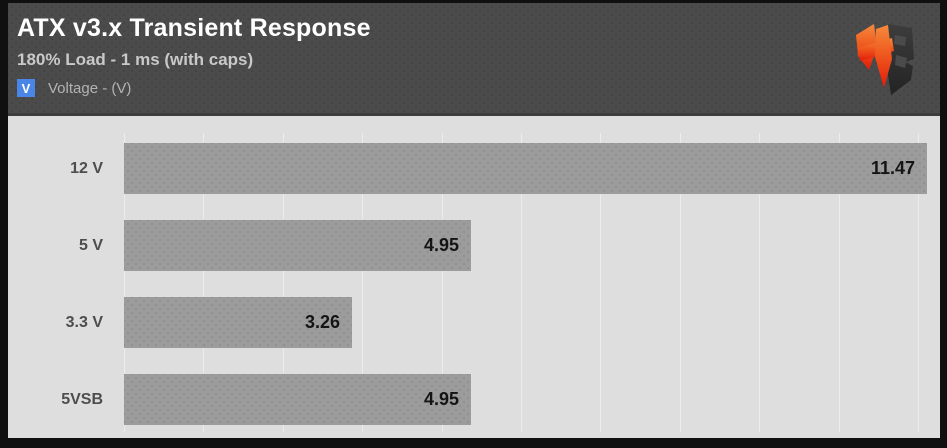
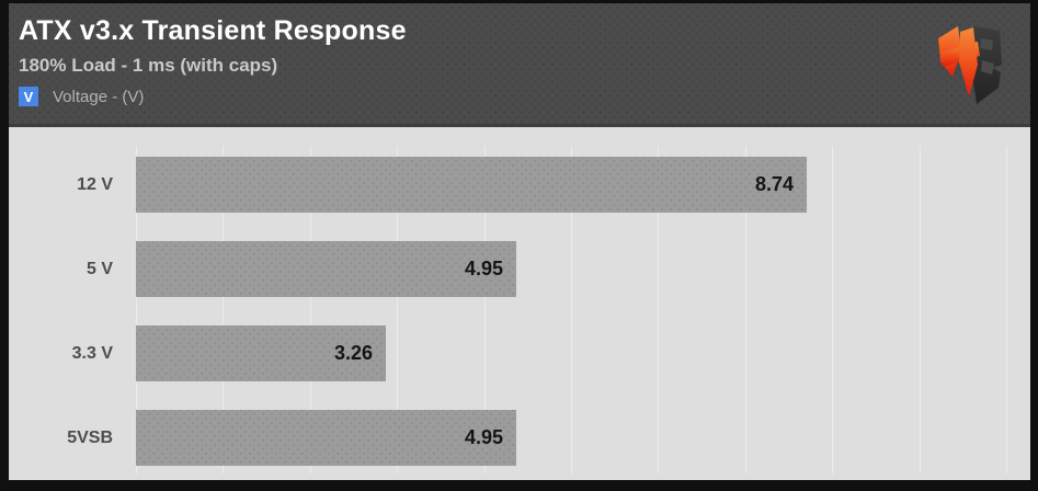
12 V: 11.47 -> 8.74
